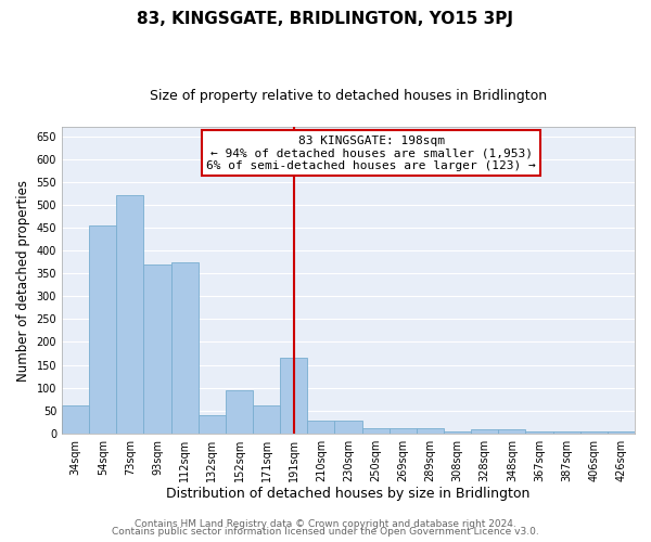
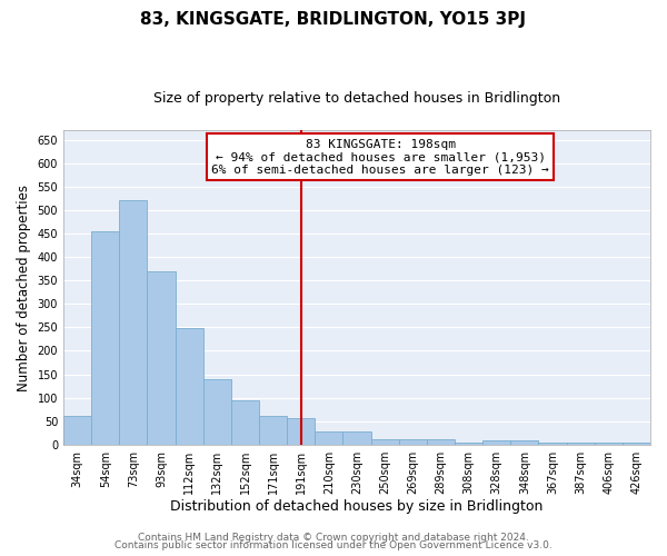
112sqm: 375 -> 248
132sqm: 40 -> 140
191sqm: 165 -> 57
